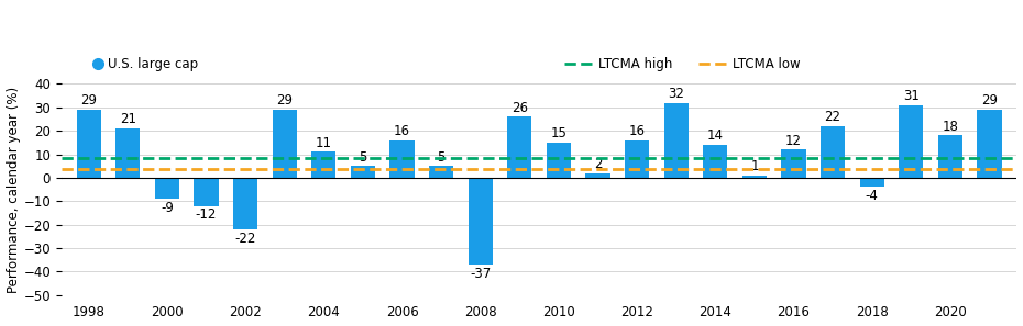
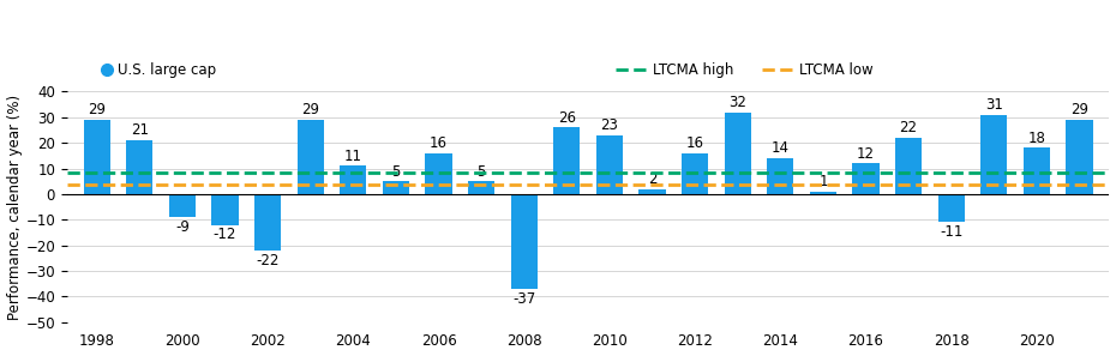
2010: 15 -> 23
2018: -4 -> -11
